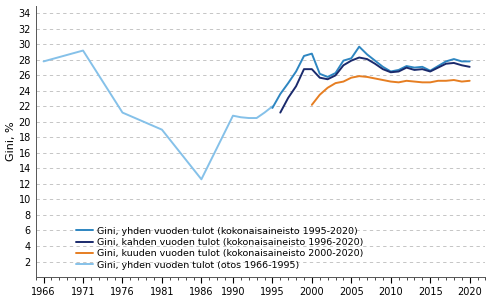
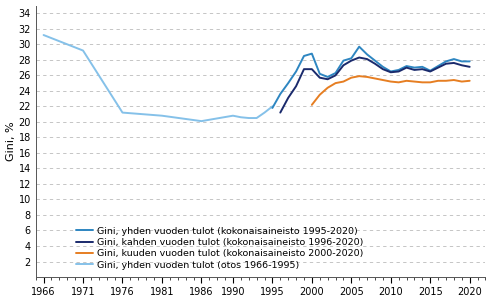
Gini, yhden vuoden tulot (otos 1966-1995)/1966: 27.8 -> 31.2
Gini, yhden vuoden tulot (otos 1966-1995)/1981: 19.0 -> 20.8
Gini, yhden vuoden tulot (otos 1966-1995)/1986: 12.6 -> 20.1
